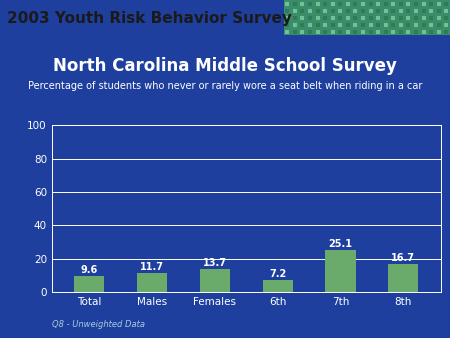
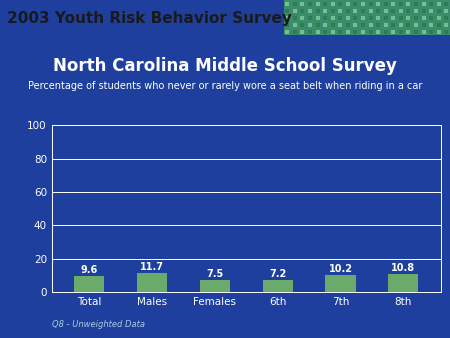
Females: 13.7 -> 7.5
7th: 25.1 -> 10.2
8th: 16.7 -> 10.8
